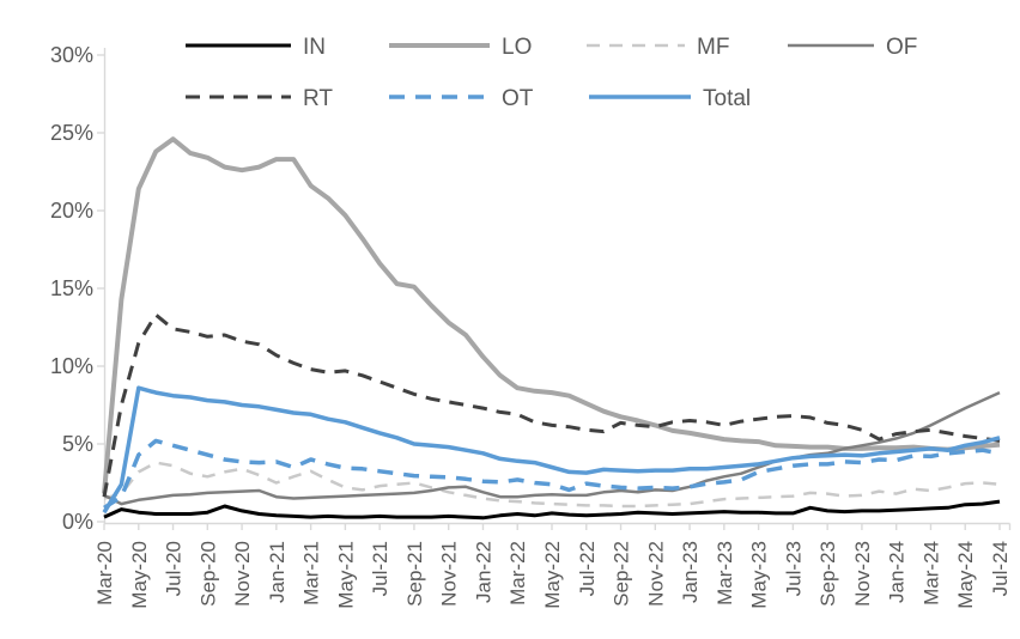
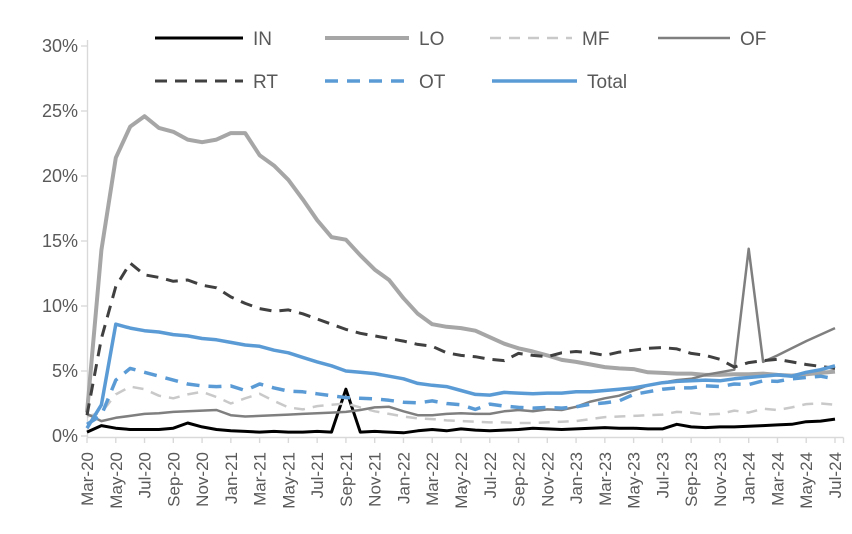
IN/Sep-21: 0.3% -> 3.6%
OF/Jan-24: 5.3% -> 14.4%
